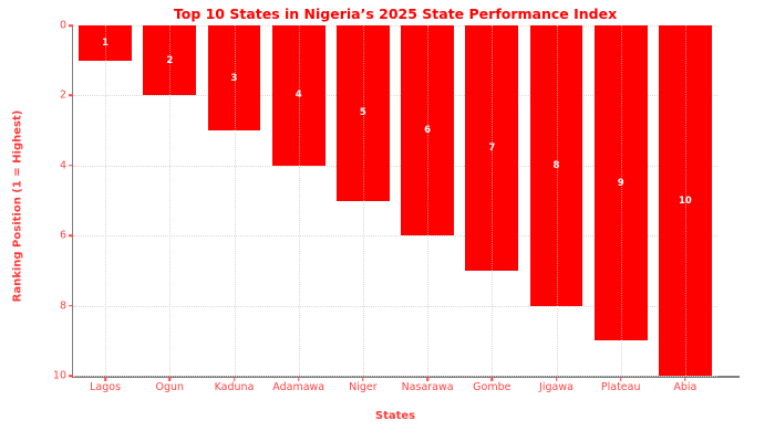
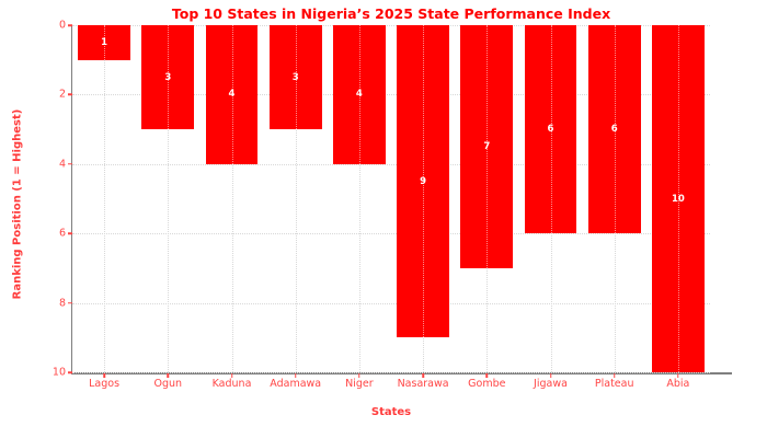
Ogun: 2 -> 3
Kaduna: 3 -> 4
Adamawa: 4 -> 3
Niger: 5 -> 4
Nasarawa: 6 -> 9
Jigawa: 8 -> 6
Plateau: 9 -> 6
